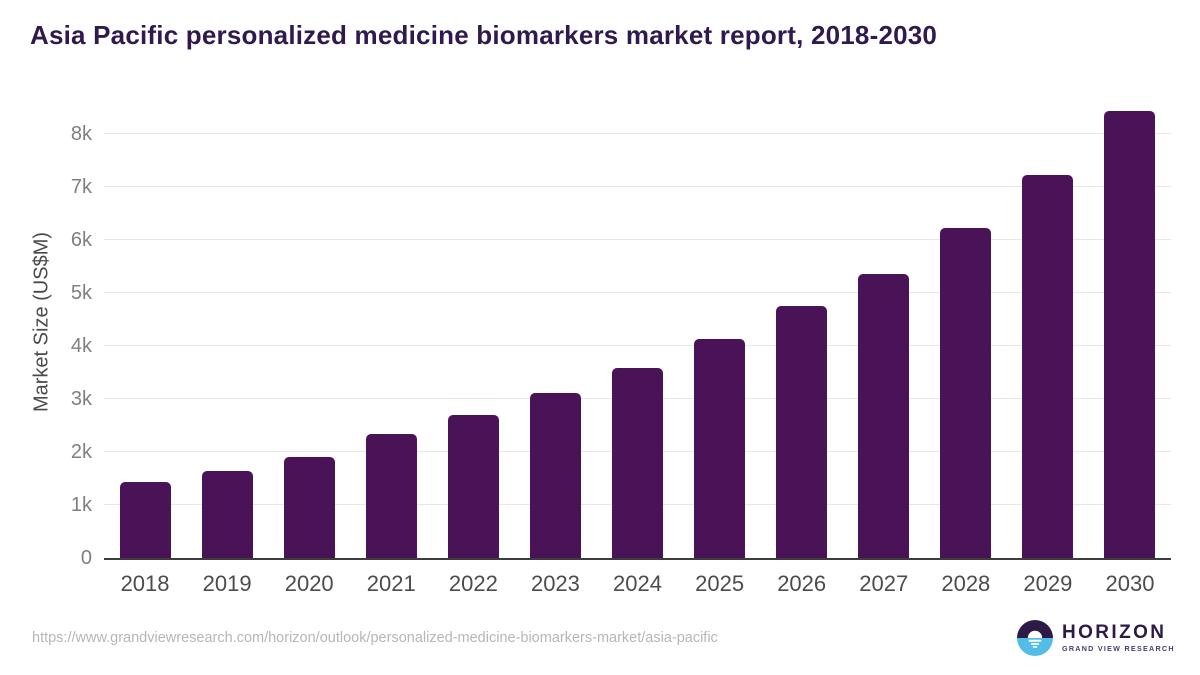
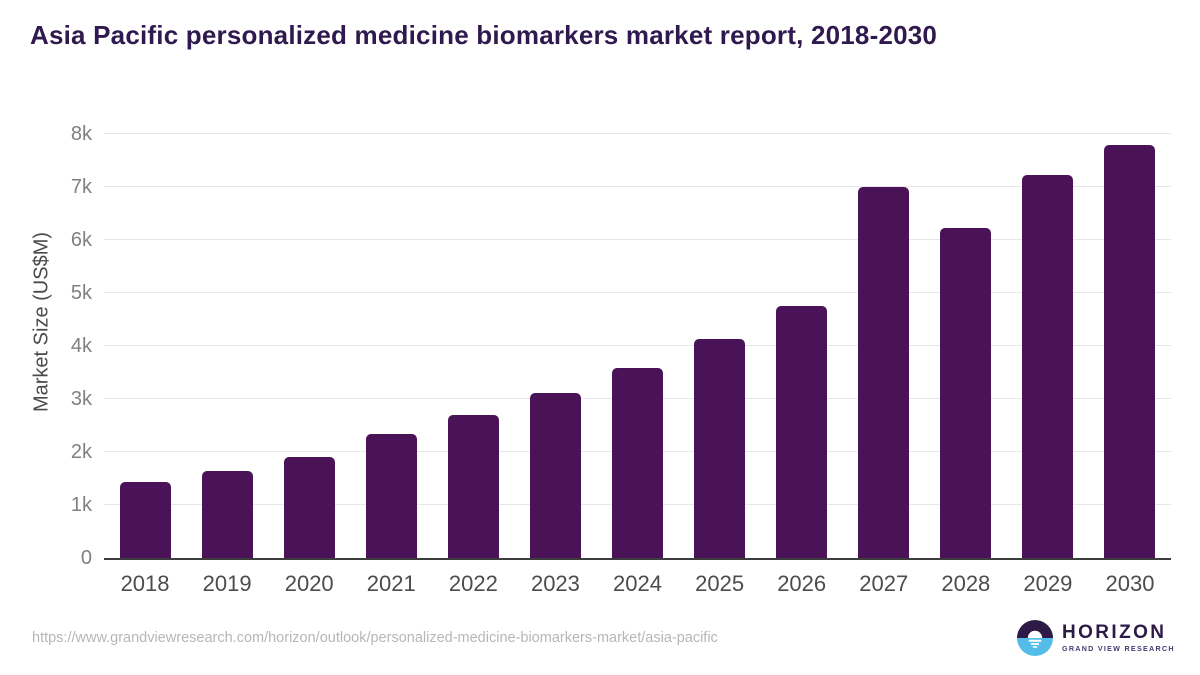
2027: 5.4k -> 7.0k
2030: 8.4k -> 7.8k
